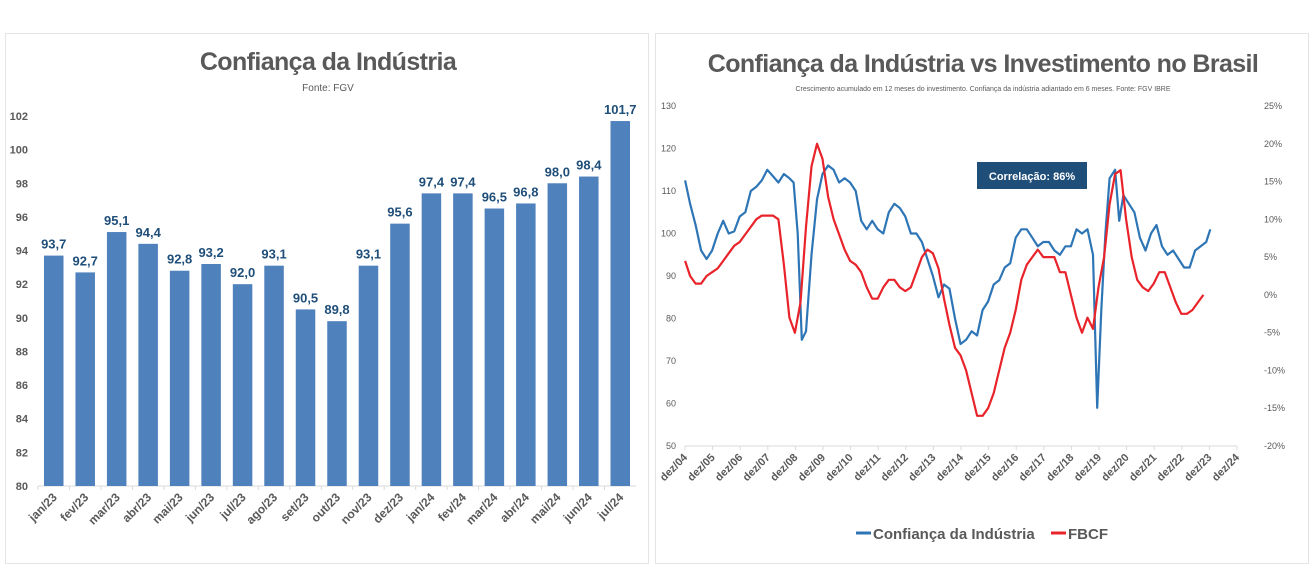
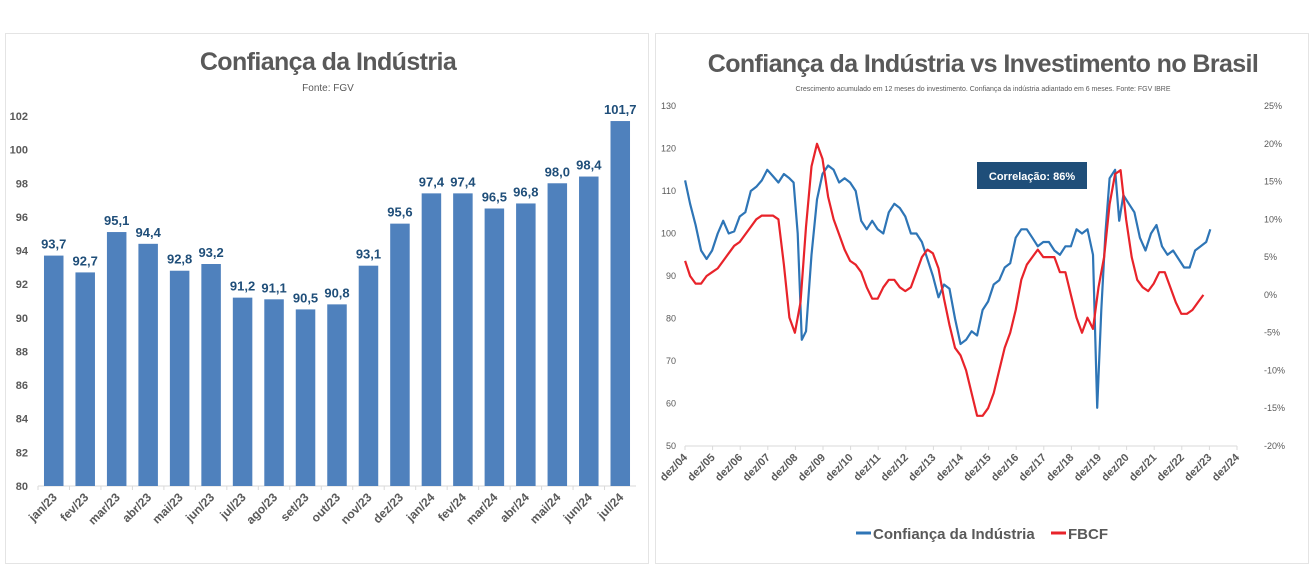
Confiança da Indústria/jul/23: 92,0 -> 91,2
Confiança da Indústria/ago/23: 93,1 -> 91,1
Confiança da Indústria/out/23: 89,8 -> 90,8
